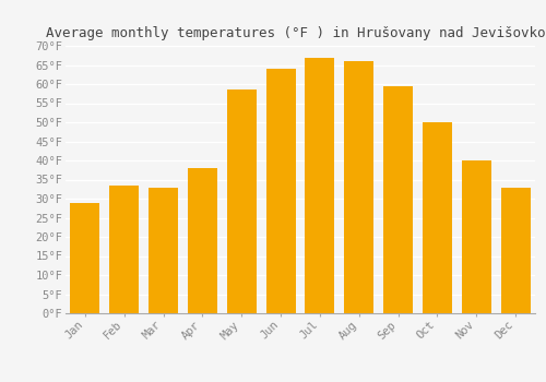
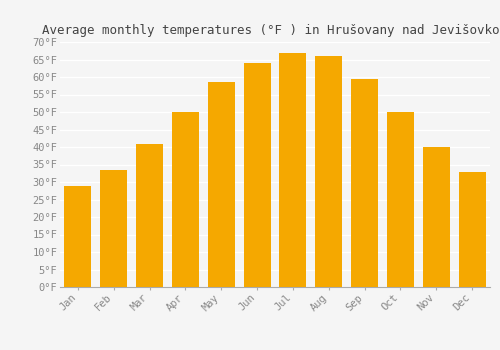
Mar: 33.0°F -> 41.0°F
Apr: 38.0°F -> 50.0°F
